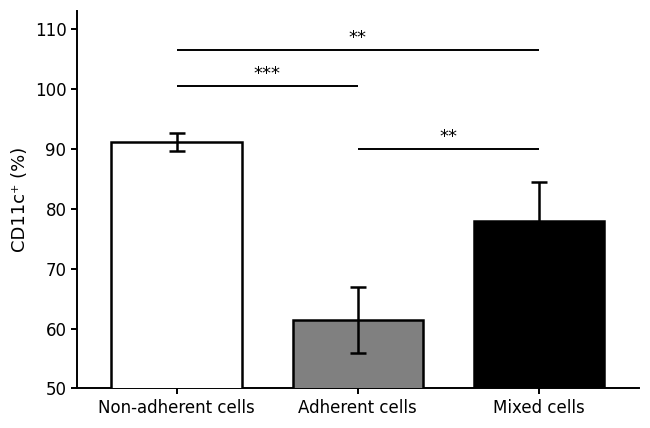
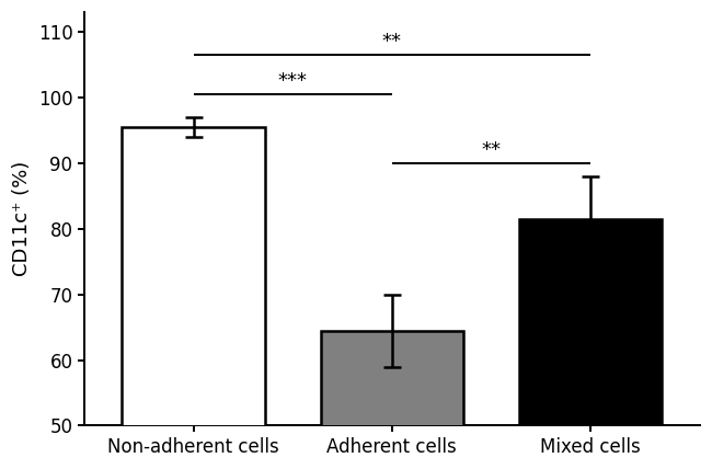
Non-adherent cells: 91.2 -> 95.5
Adherent cells: 61.4 -> 64.5
Mixed cells: 78.0 -> 81.5
